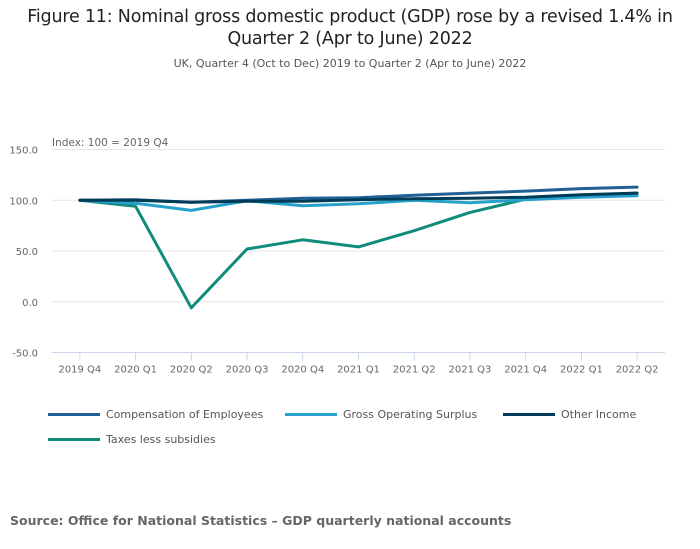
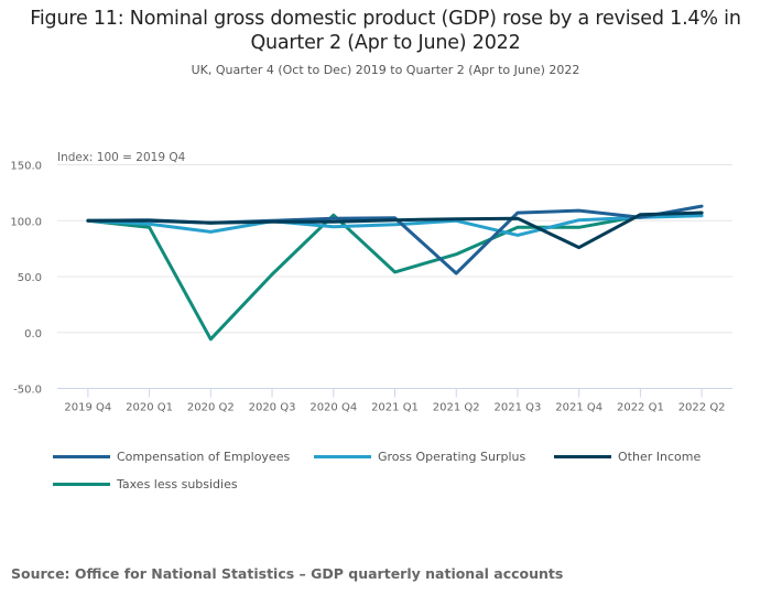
Taxes less subsidies/2020 Q4: 61 -> 105
Compensation of Employees/2021 Q2: 105 -> 53
Gross Operating Surplus/2021 Q3: 98 -> 87
Taxes less subsidies/2021 Q3: 88 -> 94
Other Income/2021 Q4: 103 -> 76
Taxes less subsidies/2021 Q4: 101 -> 94
Compensation of Employees/2022 Q1: 112 -> 103
